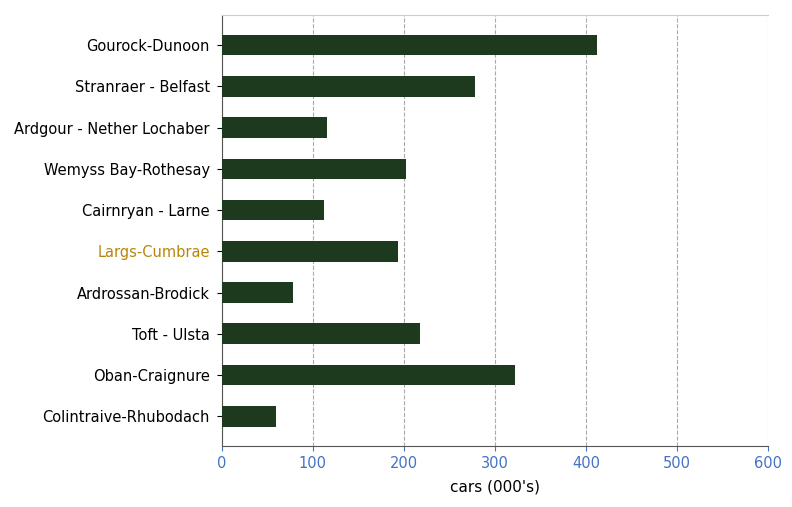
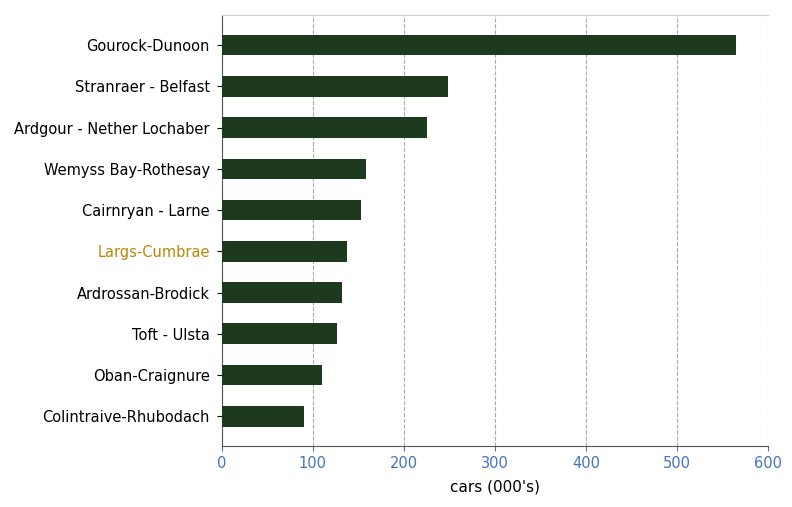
Gourock-Dunoon: 412 -> 565
Stranraer - Belfast: 278 -> 248
Ardgour - Nether Lochaber: 116 -> 225
Wemyss Bay-Rothesay: 202 -> 158
Cairnryan - Larne: 112 -> 153
Largs-Cumbrae: 194 -> 138
Ardrossan-Brodick: 78 -> 132
Toft - Ulsta: 218 -> 127
Oban-Craignure: 322 -> 110
Colintraive-Rhubodach: 60 -> 90
